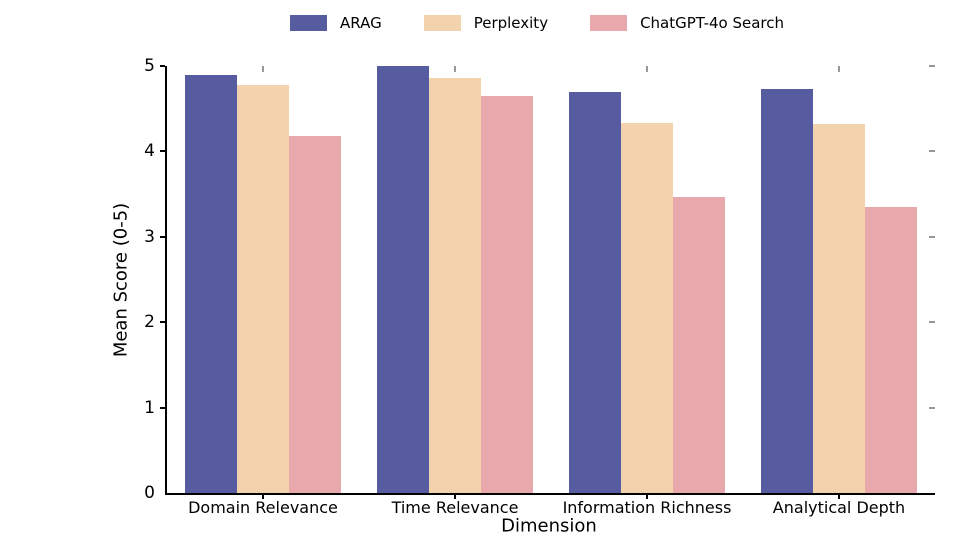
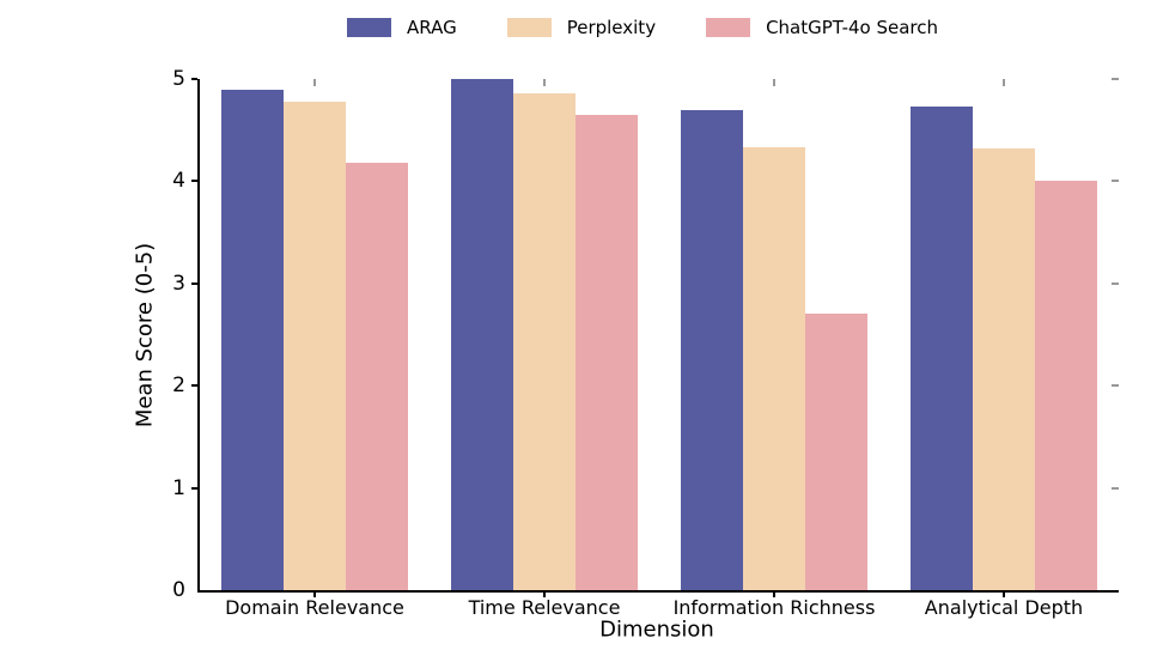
ChatGPT-4o Search/Information Richness: 3.5 -> 2.7
ChatGPT-4o Search/Analytical Depth: 3.4 -> 4.0
